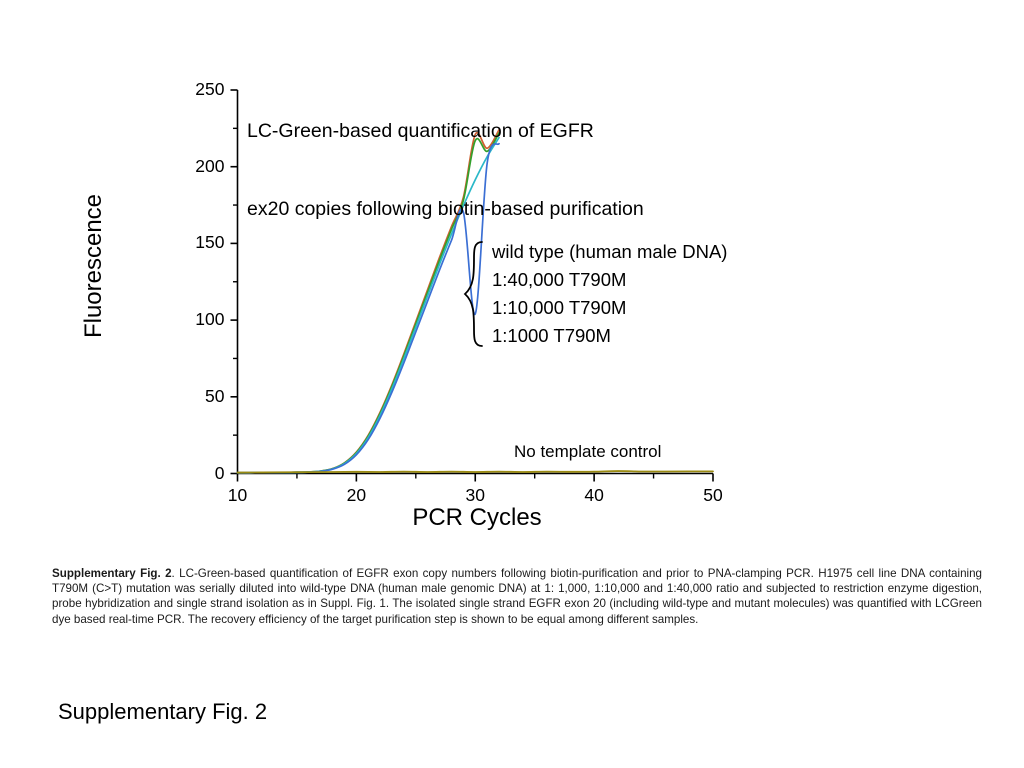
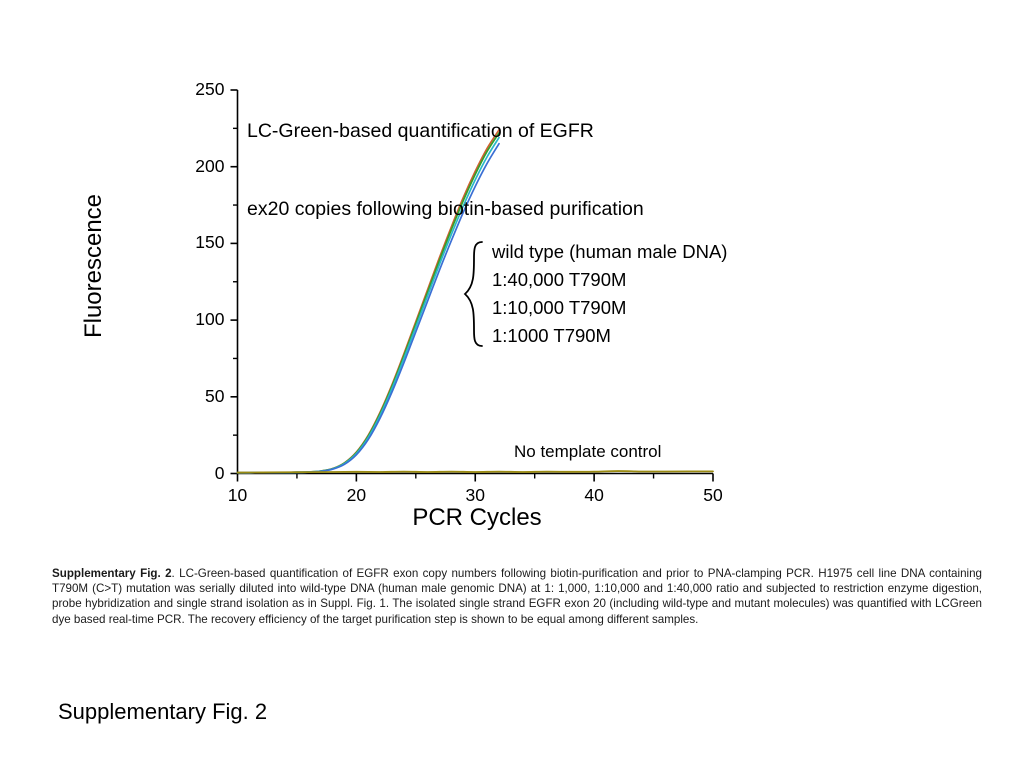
wild type (human male DNA)/30: 221 -> 197
1:40,000 T790M/30: 217 -> 195
1:1000 T790M/30: 104 -> 187
